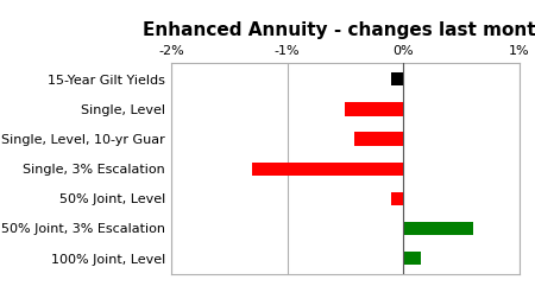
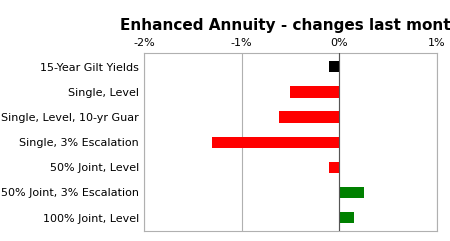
Single, Level, 10-yr Guar: -0.42% -> -0.62%
50% Joint, 3% Escalation: 0.60% -> 0.26%
